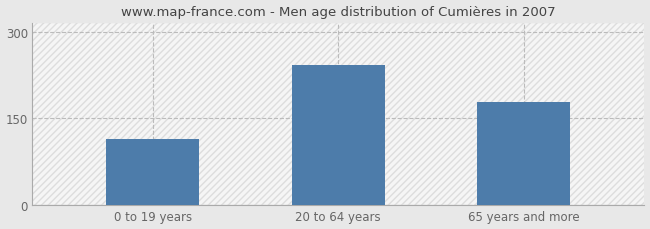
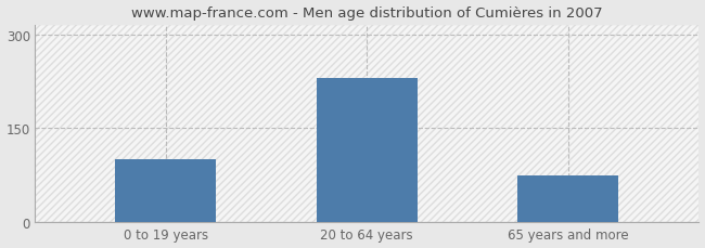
0 to 19 years: 114 -> 100
20 to 64 years: 242 -> 230
65 years and more: 178 -> 75
